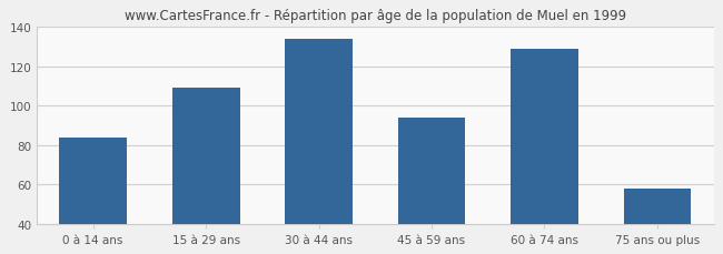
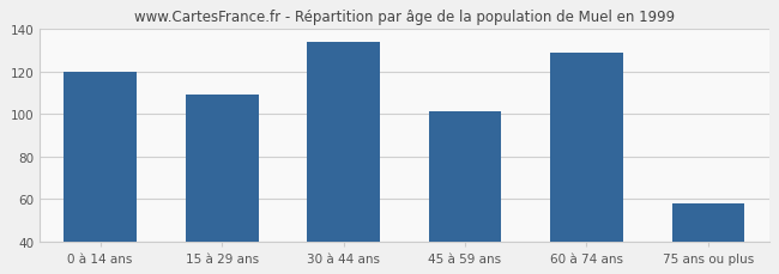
0 à 14 ans: 84 -> 120
45 à 59 ans: 94 -> 101
